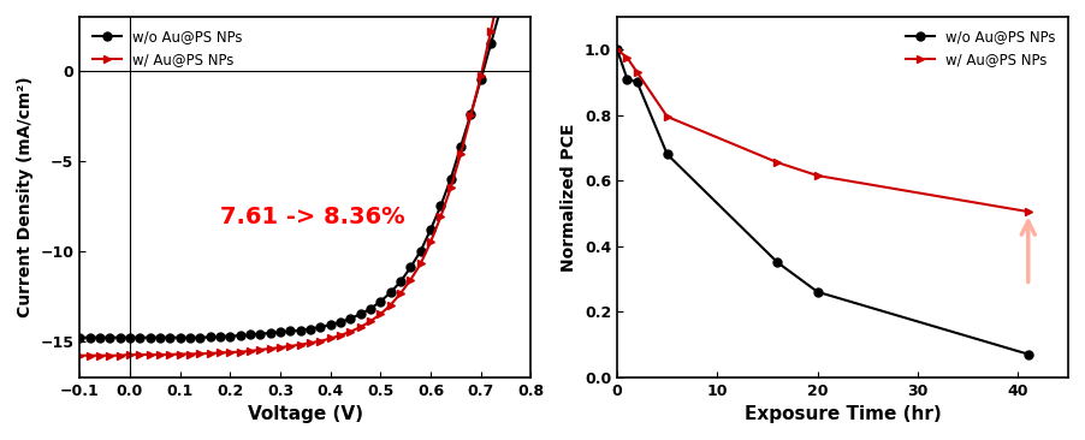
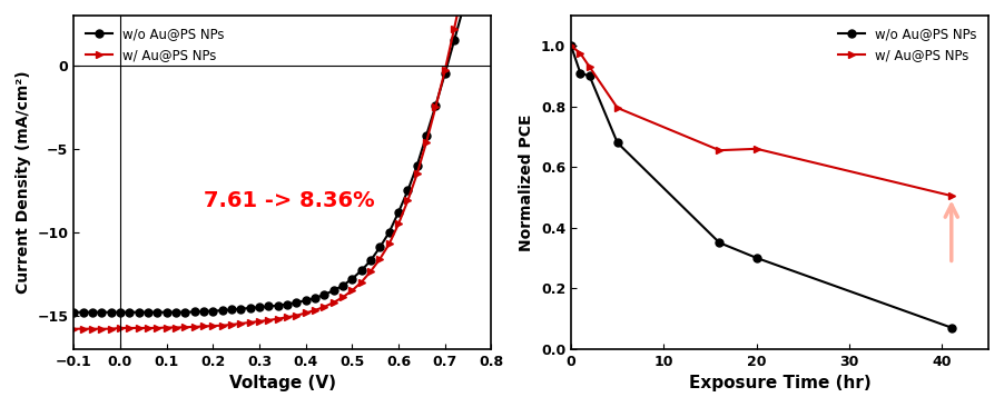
w/o Au@PS NPs/20: 0.26 -> 0.30
w/ Au@PS NPs/20: 0.615 -> 0.660
